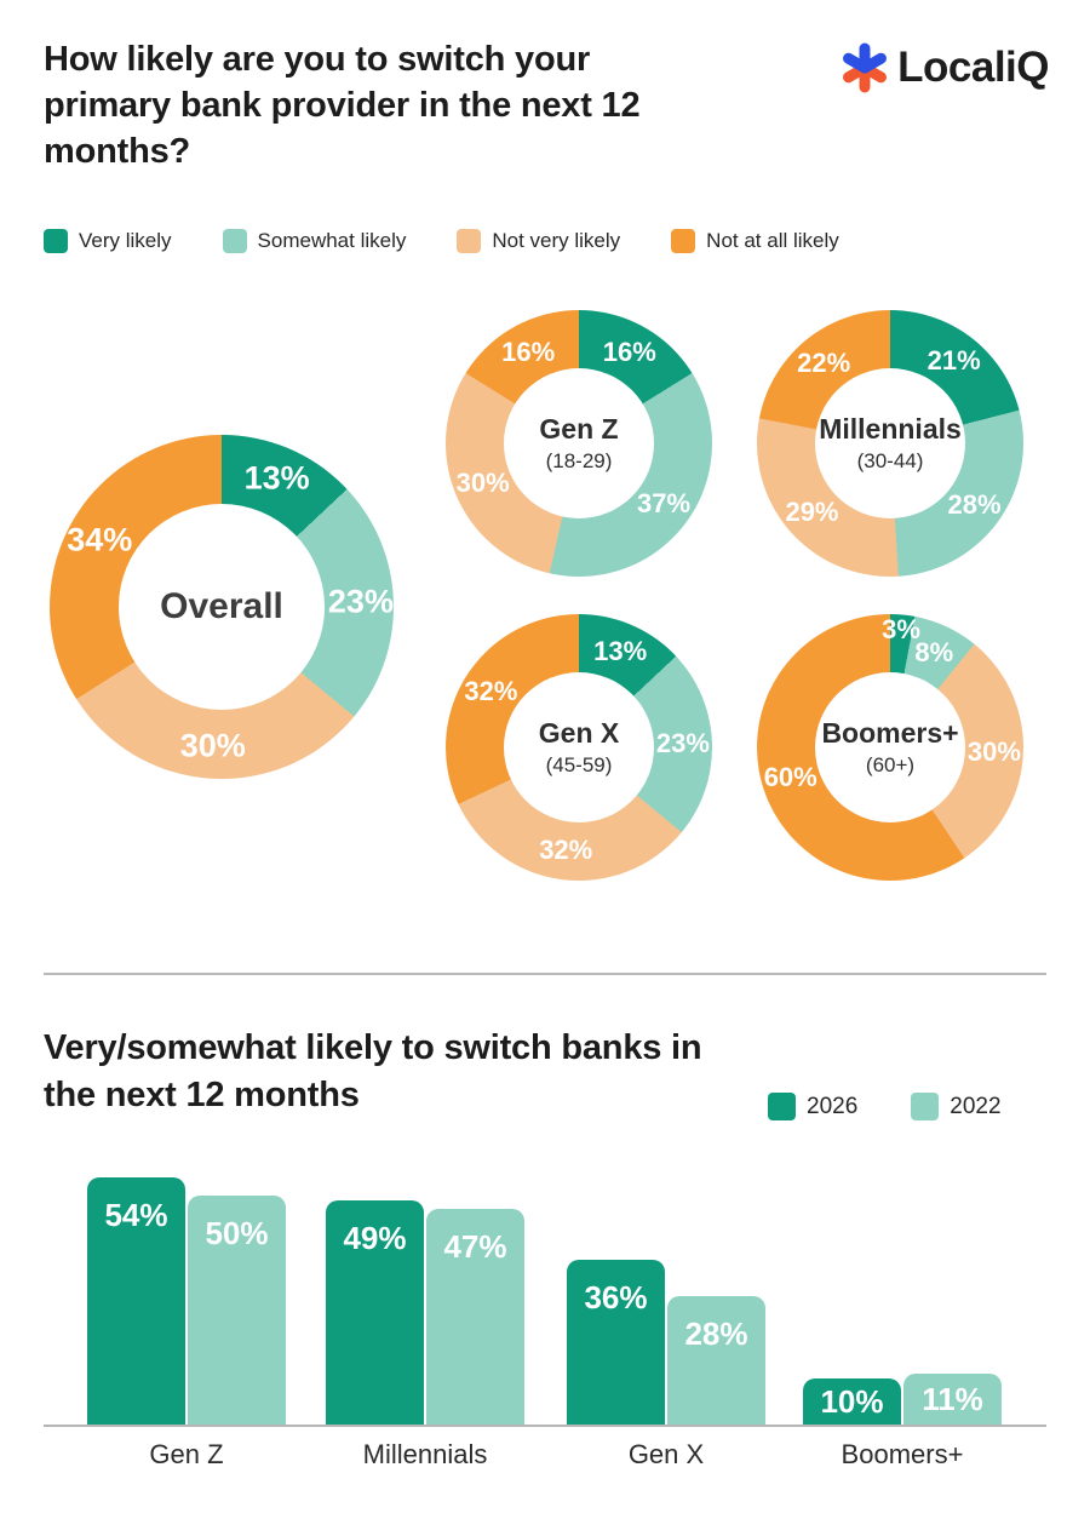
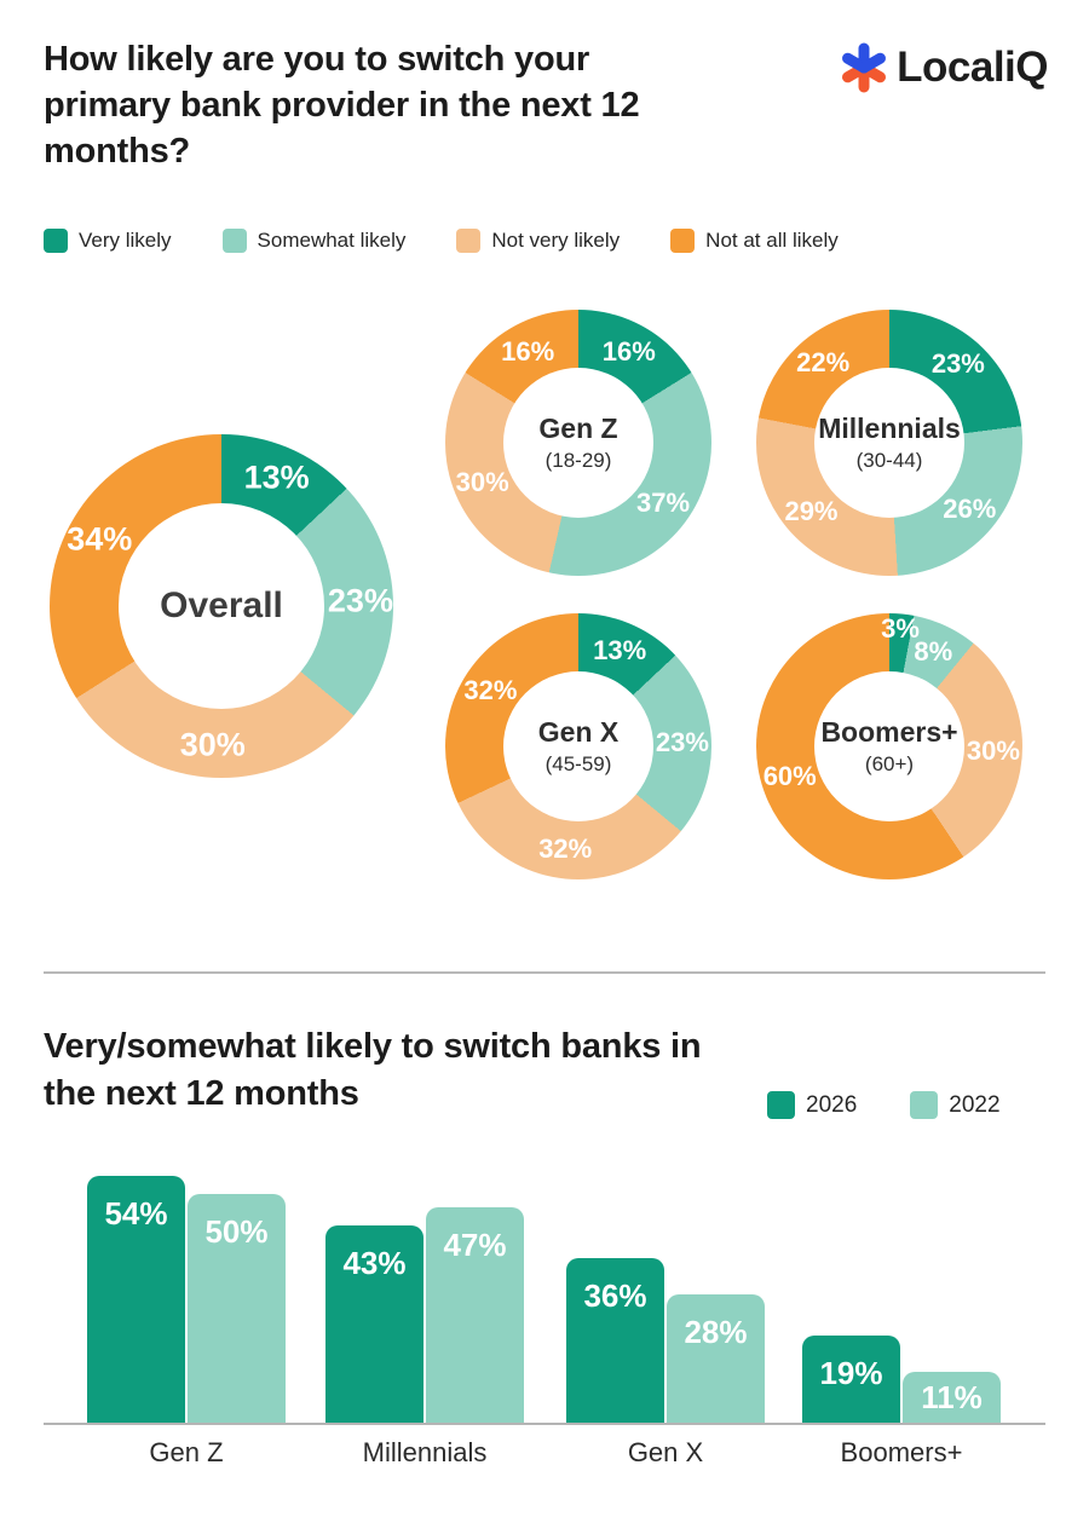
Millennials/Very likely: 21% -> 23%
Millennials/Somewhat likely: 28% -> 26%
Very/somewhat likely to switch banks in the next 12 months/2026/Millennials: 49% -> 43%
Very/somewhat likely to switch banks in the next 12 months/2026/Boomers+: 10% -> 19%
